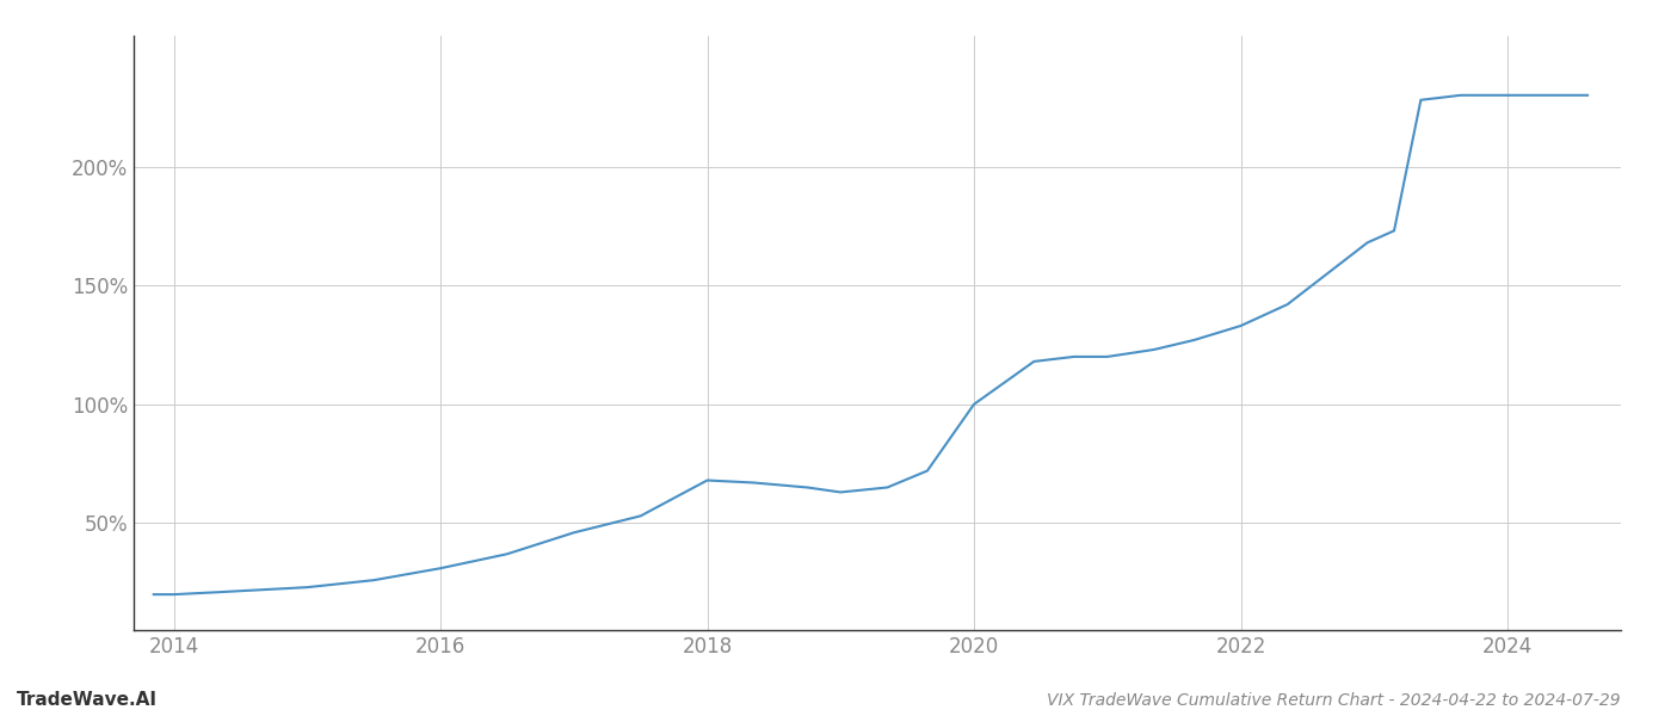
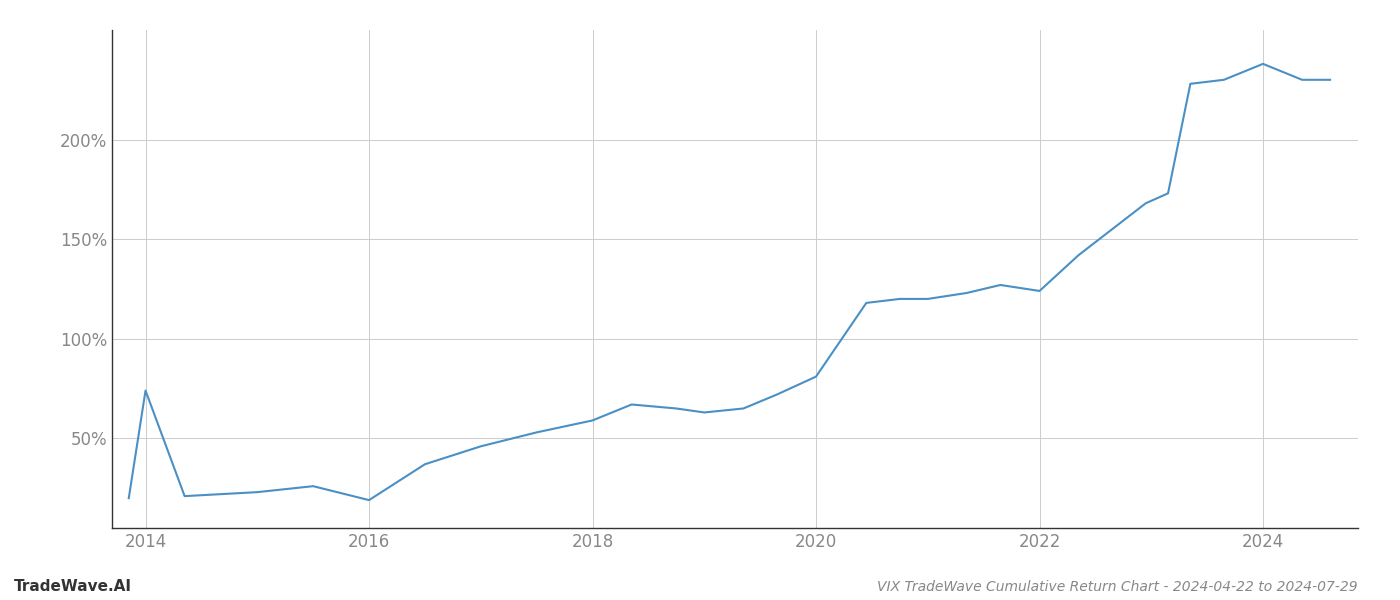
2014: 20% -> 74%
2016: 31% -> 19%
2018: 68% -> 59%
2020: 100% -> 81%
2022: 133% -> 124%
2024: 230% -> 238%
